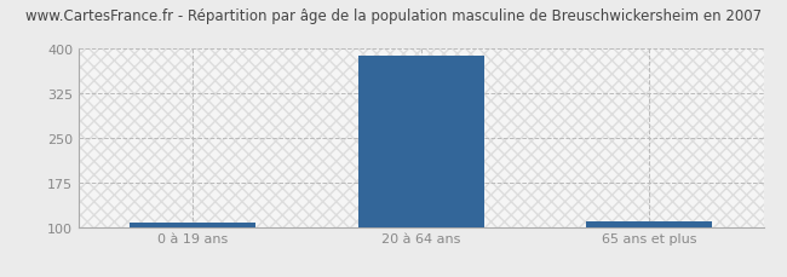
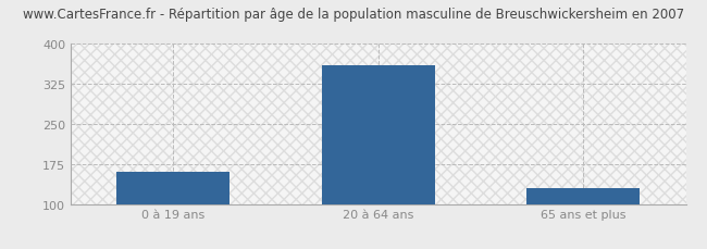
0 à 19 ans: 107 -> 160
20 à 64 ans: 388 -> 360
65 ans et plus: 110 -> 130
